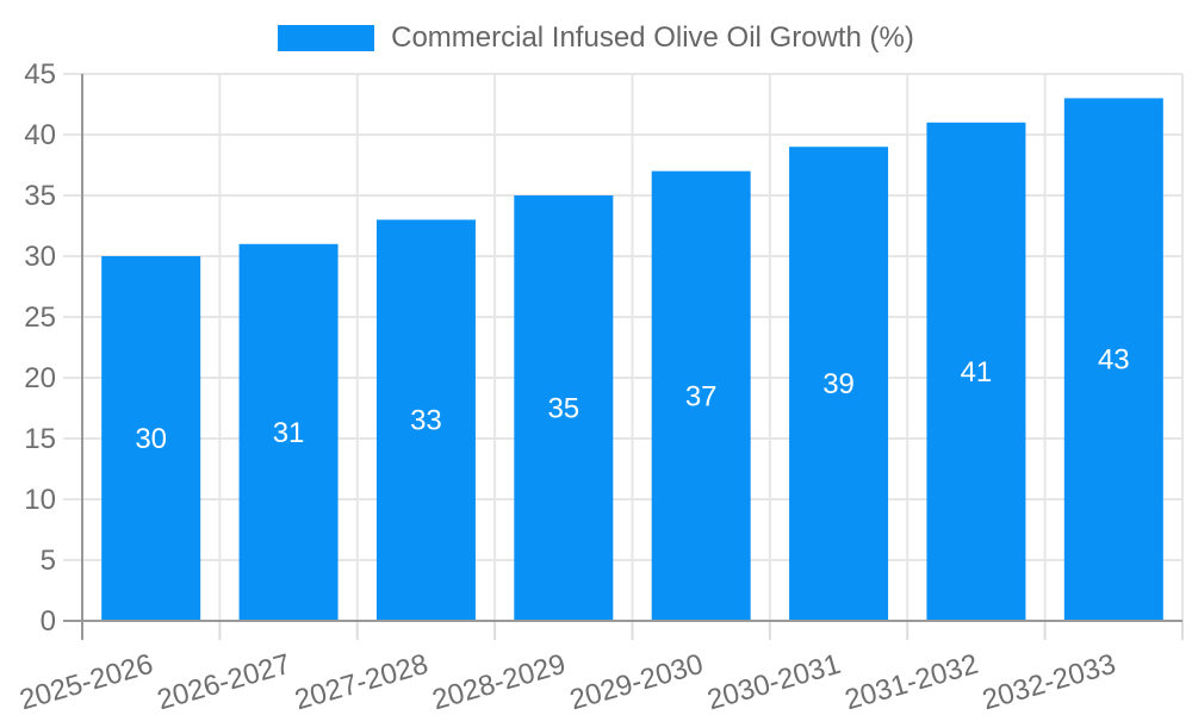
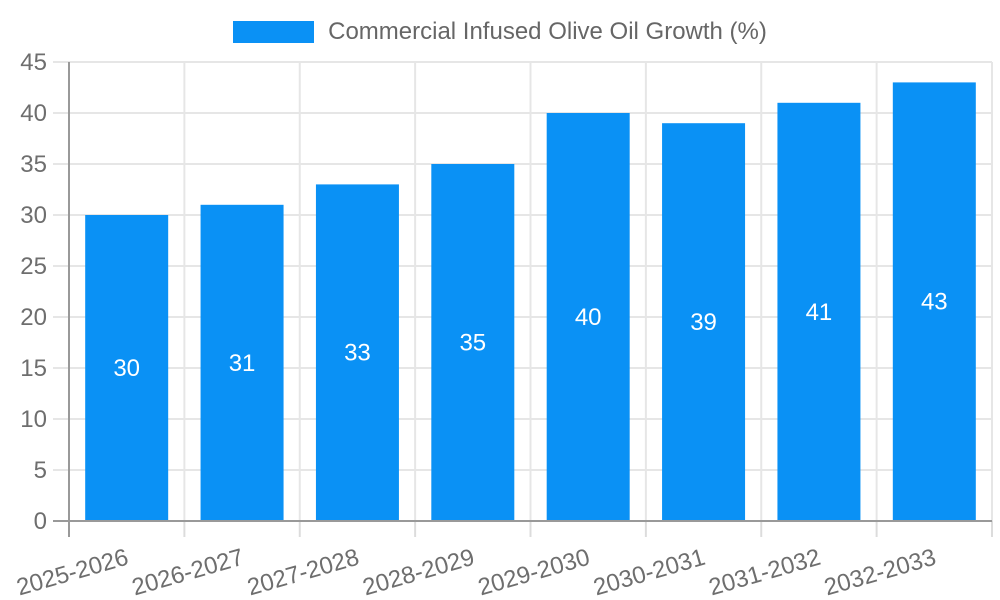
2029-2030: 37 -> 40
